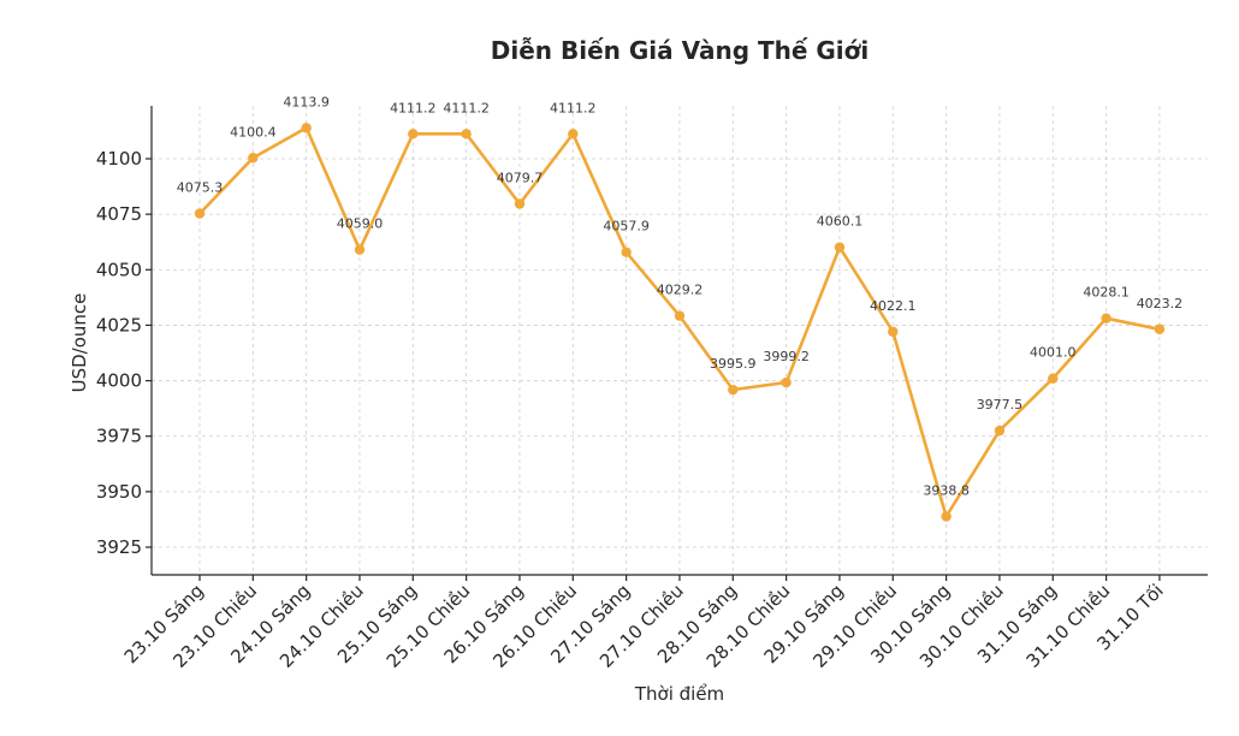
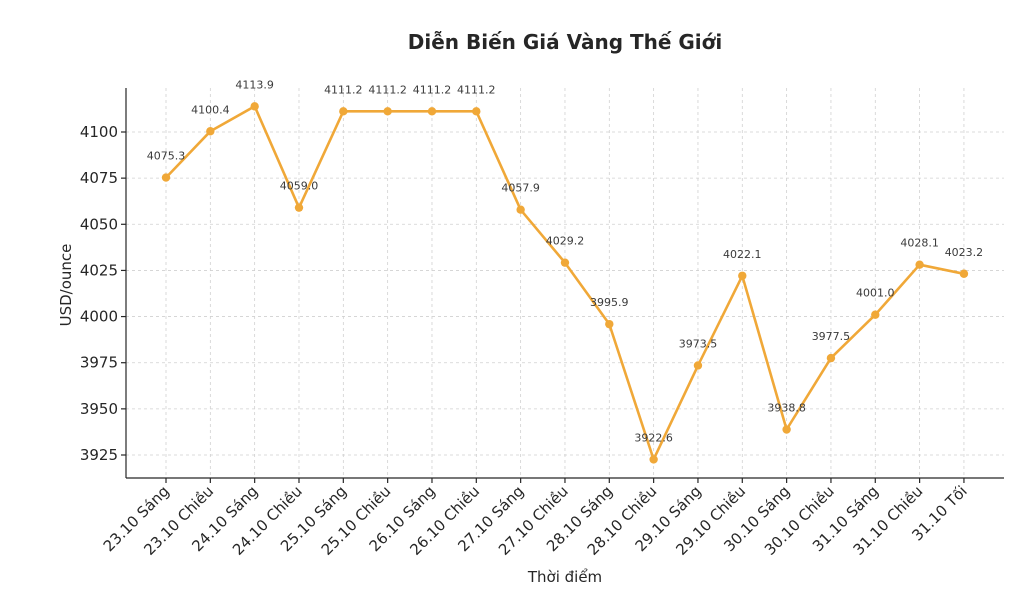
26.10 Sáng: 4079.7 -> 4111.2
28.10 Chiều: 3999.2 -> 3922.6
29.10 Sáng: 4060.1 -> 3973.5
